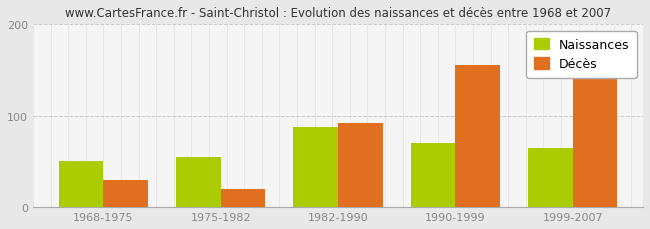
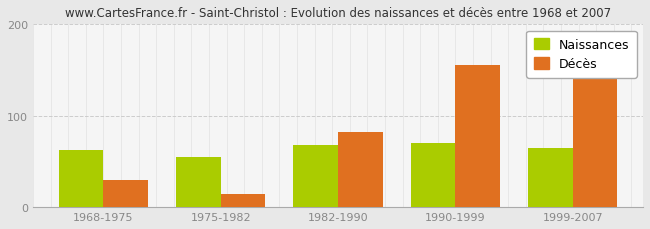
Naissances/1968-1975: 50 -> 62
Décès/1975-1982: 20 -> 14
Naissances/1982-1990: 88 -> 68
Décès/1982-1990: 92 -> 82
